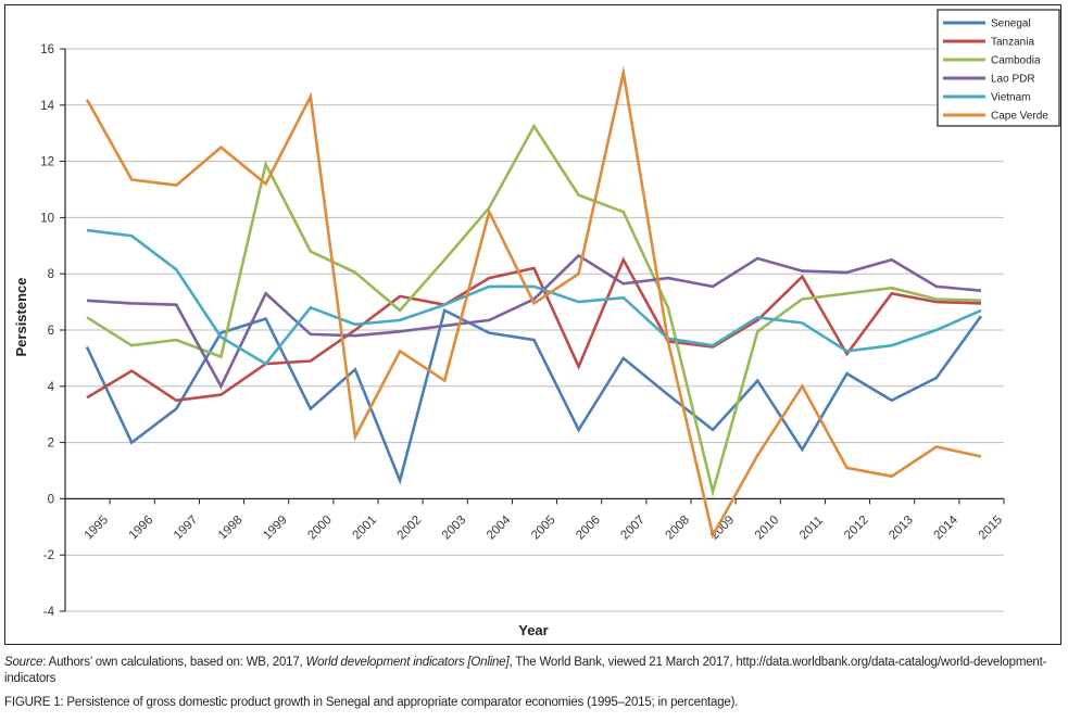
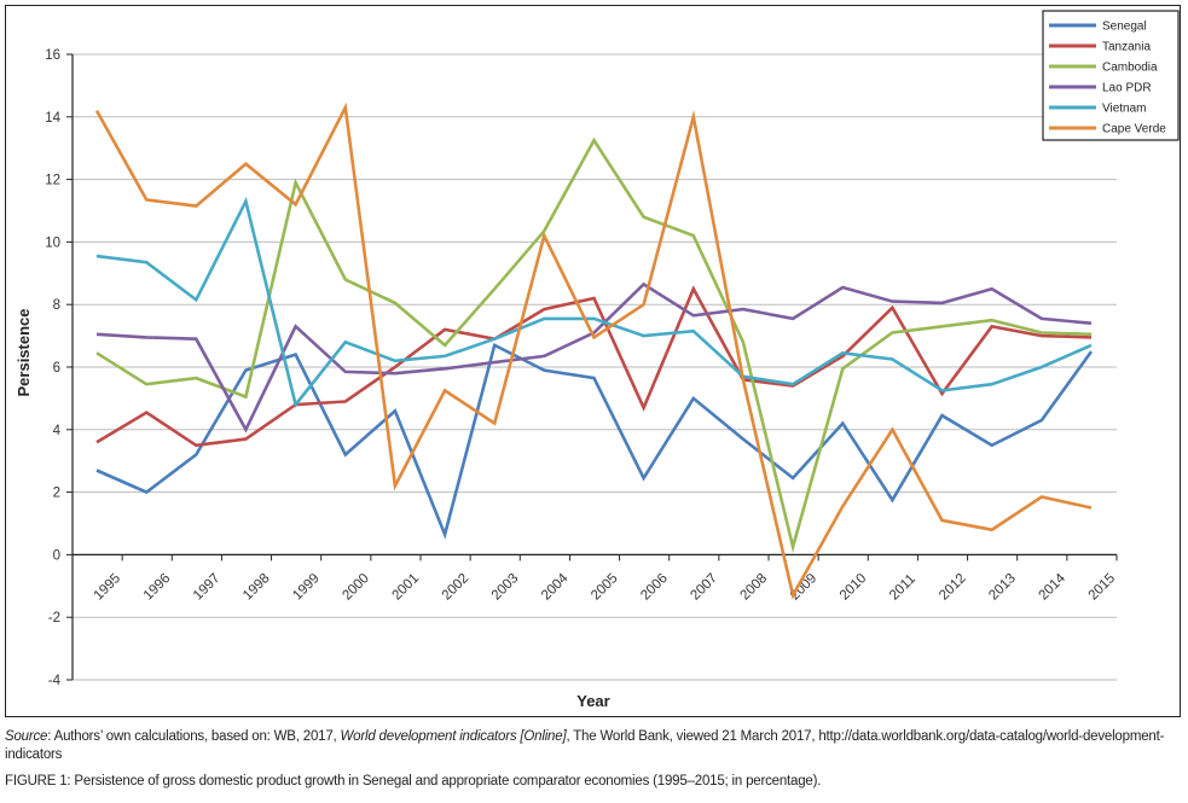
Senegal/1995: 5.4 -> 2.7
Vietnam/1998: 5.8 -> 11.3
Cape Verde/2007: 15.2 -> 14.0
